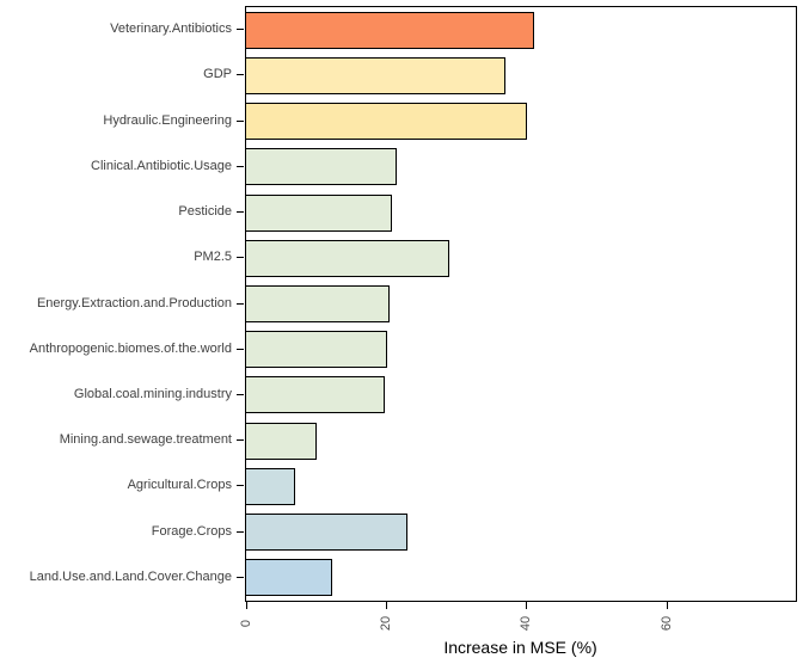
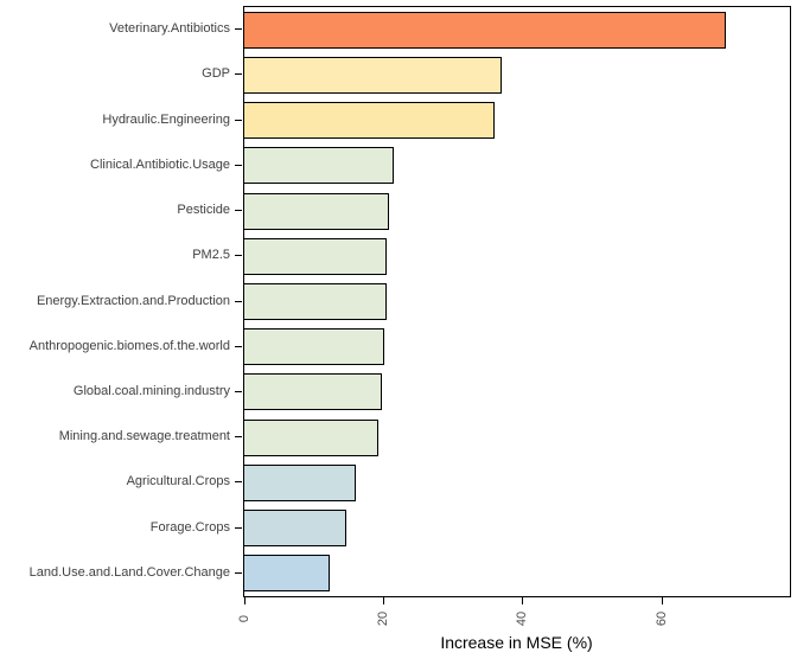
Veterinary.Antibiotics: 41 -> 69
Hydraulic.Engineering: 40 -> 36
PM2.5: 29 -> 20
Mining.and.sewage.treatment: 10 -> 19
Agricultural.Crops: 7 -> 16
Forage.Crops: 23 -> 15
